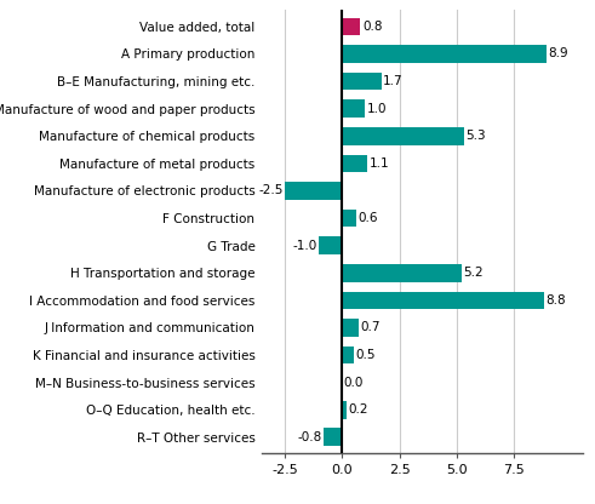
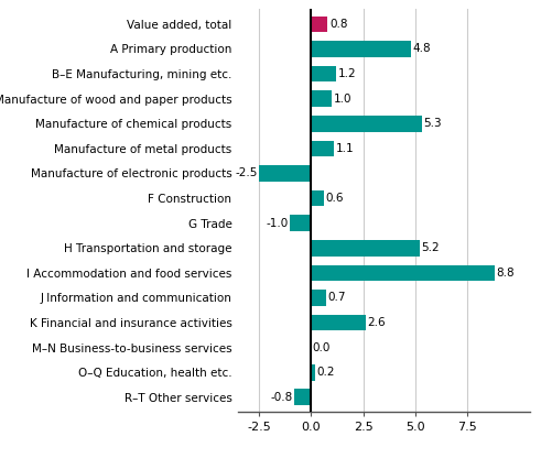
A Primary production: 8.9 -> 4.8
B–E Manufacturing, mining etc.: 1.7 -> 1.2
K Financial and insurance activities: 0.5 -> 2.6
